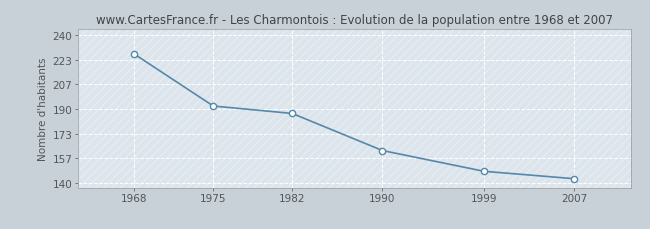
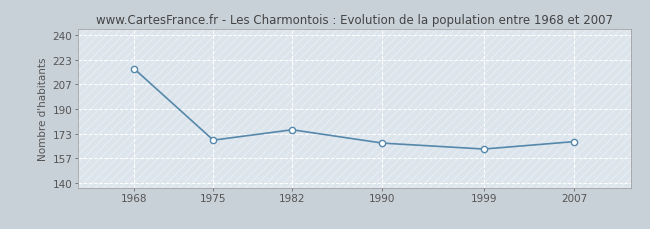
1968: 227 -> 217
1975: 192 -> 169
1982: 187 -> 176
1990: 162 -> 167
1999: 148 -> 163
2007: 143 -> 168
